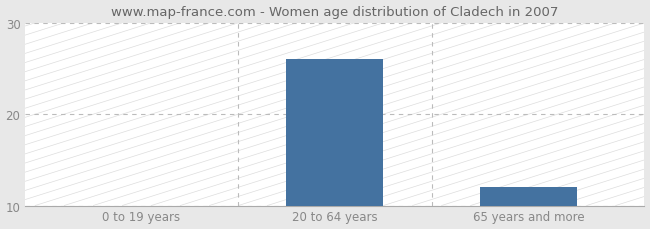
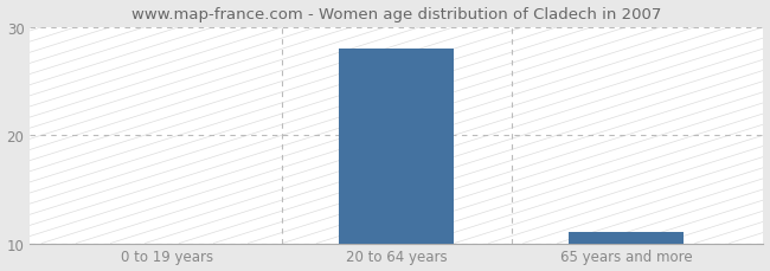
20 to 64 years: 26 -> 28
65 years and more: 12 -> 11
